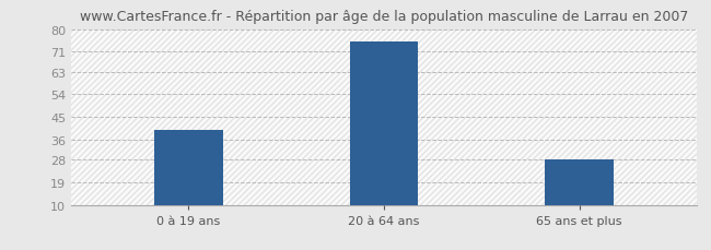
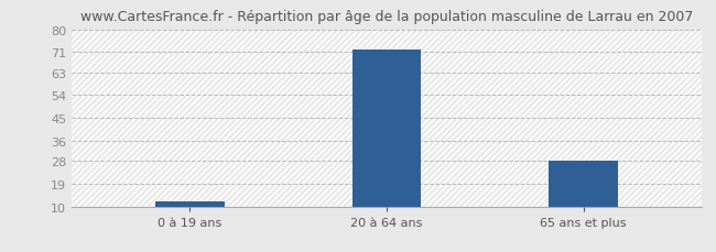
0 à 19 ans: 40 -> 12
20 à 64 ans: 75 -> 72
